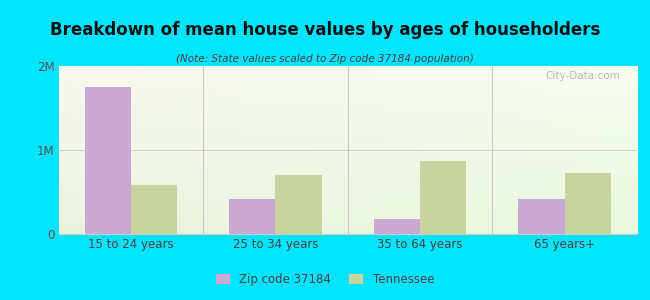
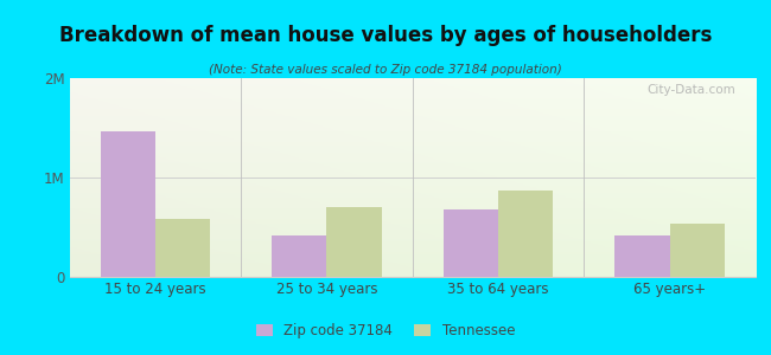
Zip code 37184/15 to 24 years: 1.75M -> 1.46M
Zip code 37184/35 to 64 years: 0.18M -> 0.68M
Tennessee/65 years+: 0.73M -> 0.54M
